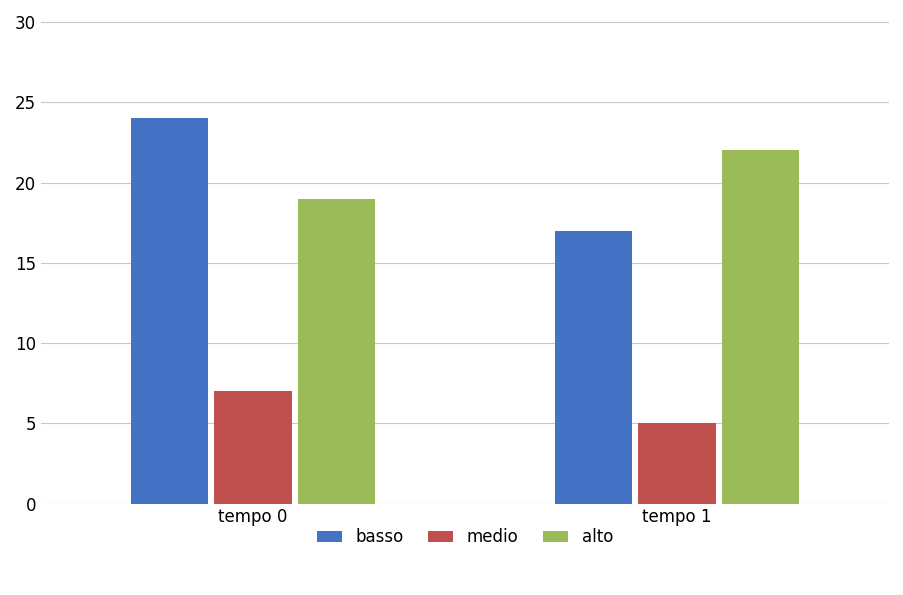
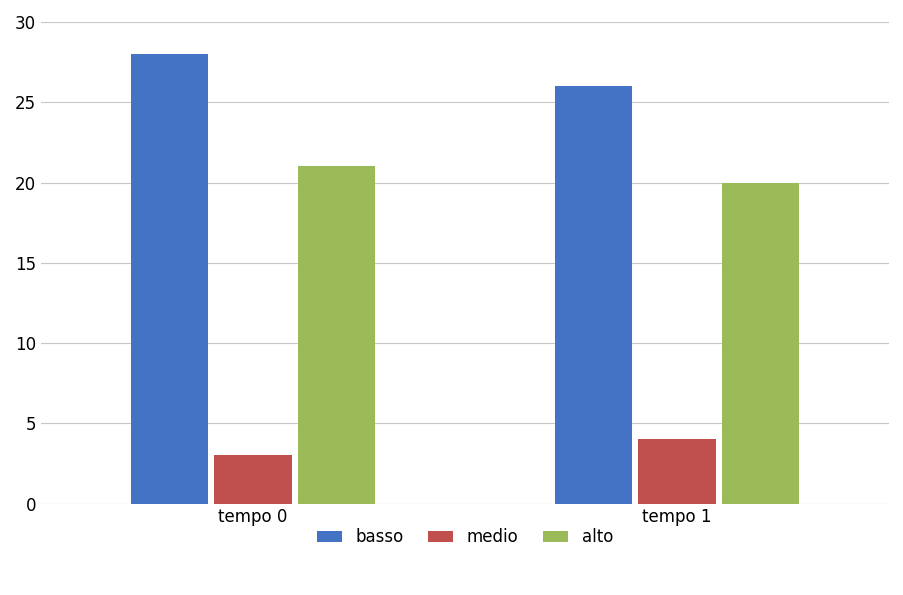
basso/tempo 0: 24 -> 28
medio/tempo 0: 7 -> 3
alto/tempo 0: 19 -> 21
basso/tempo 1: 17 -> 26
medio/tempo 1: 5 -> 4
alto/tempo 1: 22 -> 20
